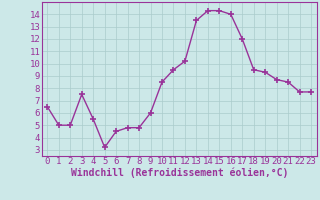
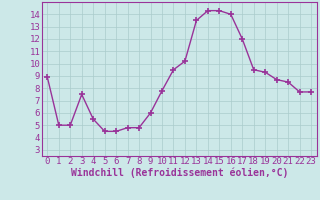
0: 6.5 -> 8.9
5: 3.2 -> 4.5
10: 8.5 -> 7.8
